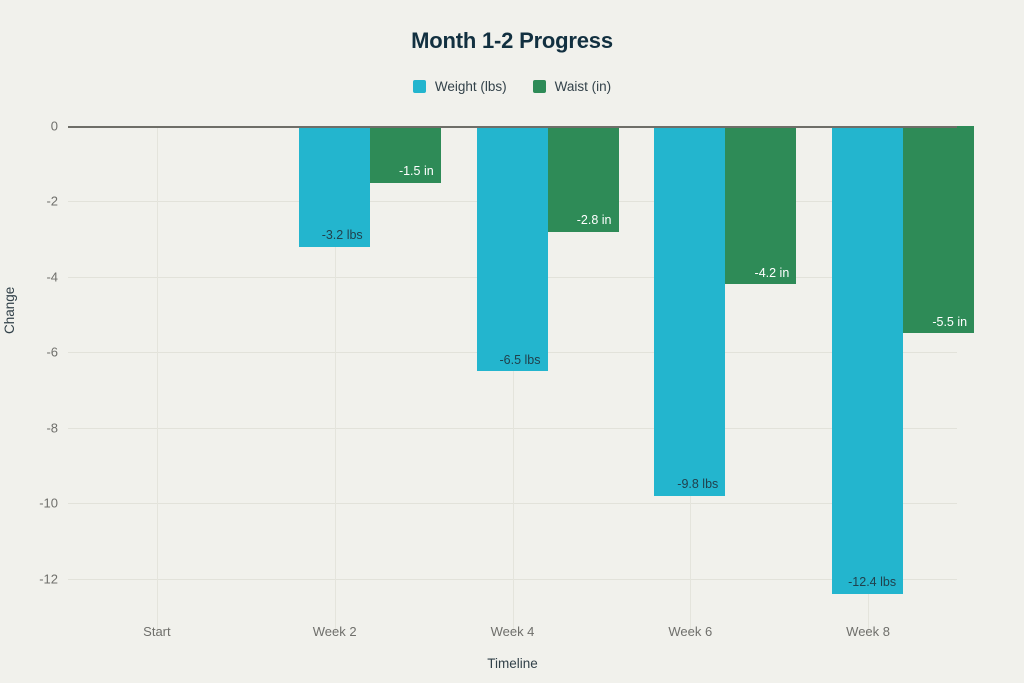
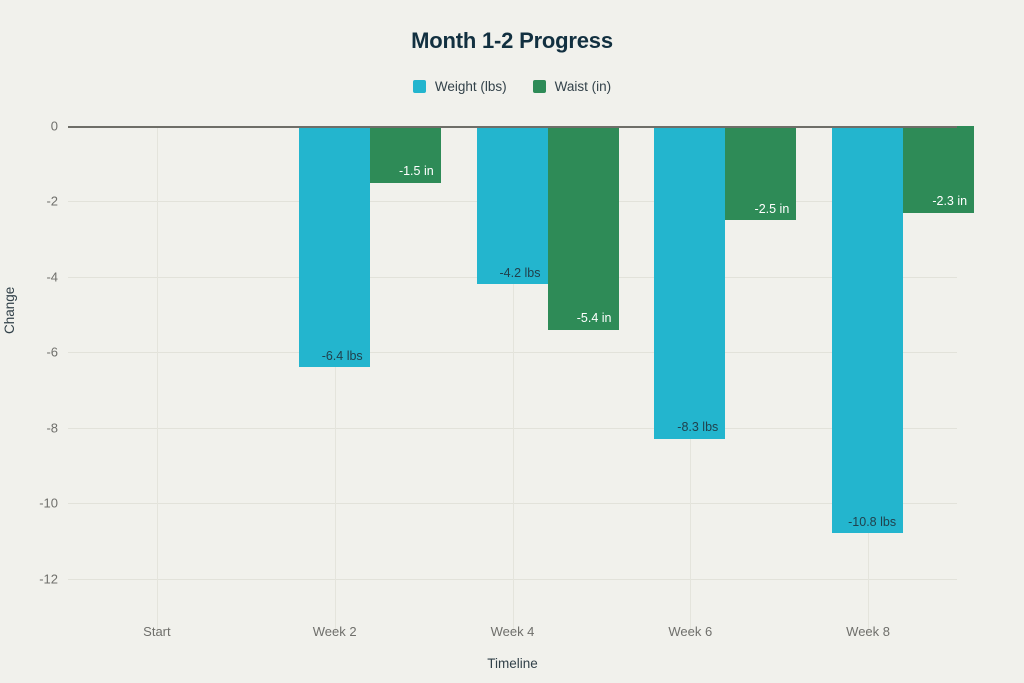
Weight (lbs)/Week 2: -3.2 -> -6.4
Weight (lbs)/Week 4: -6.5 -> -4.2
Waist (in)/Week 4: -2.8 -> -5.4
Weight (lbs)/Week 6: -9.8 -> -8.3
Waist (in)/Week 6: -4.2 -> -2.5
Weight (lbs)/Week 8: -12.4 -> -10.8
Waist (in)/Week 8: -5.5 -> -2.3
